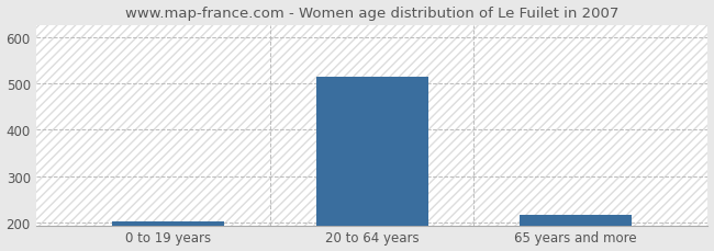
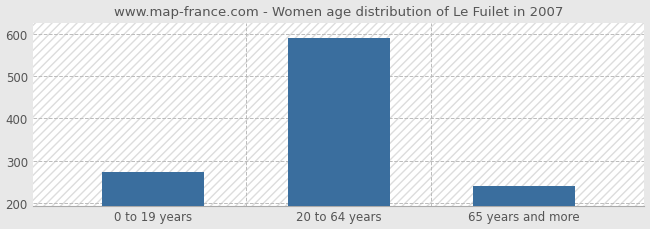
0 to 19 years: 203 -> 275
20 to 64 years: 514 -> 590
65 years and more: 218 -> 240
